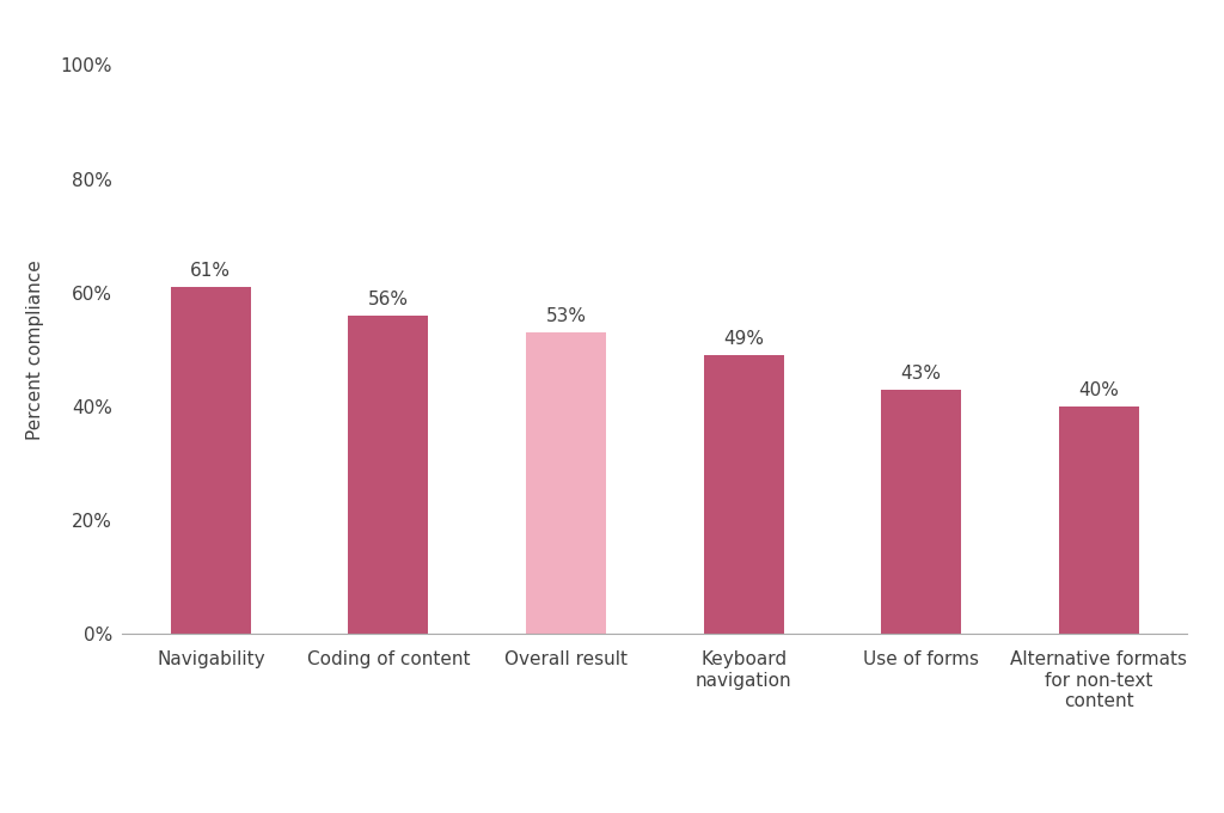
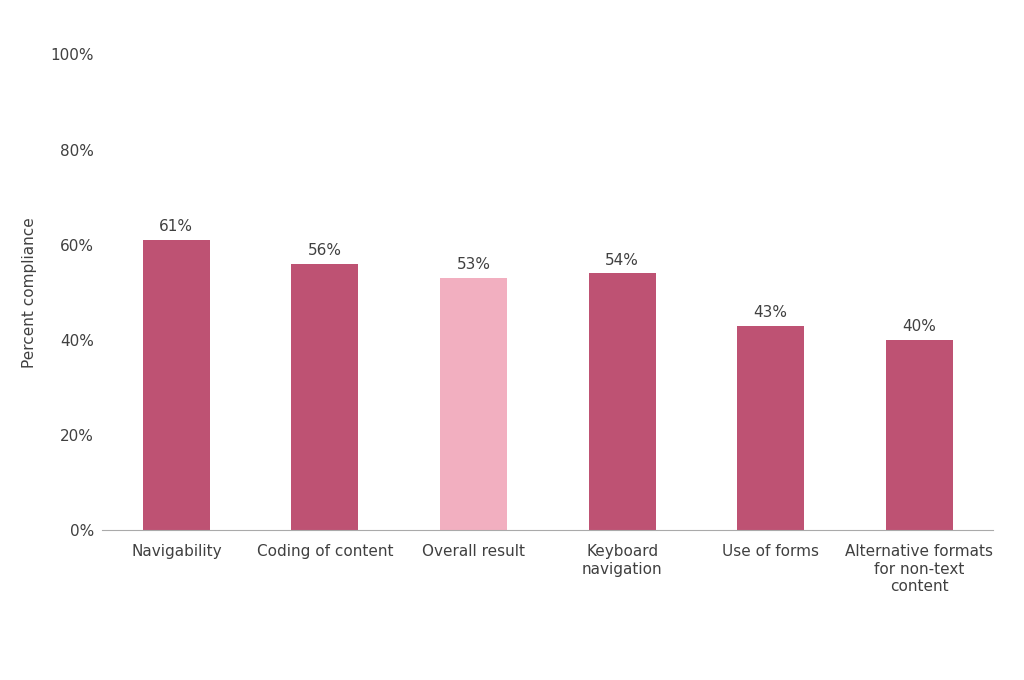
Keyboard navigation: 49% -> 54%
